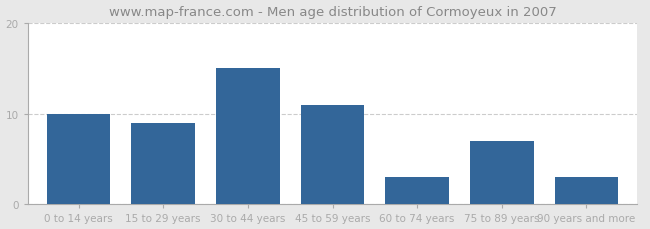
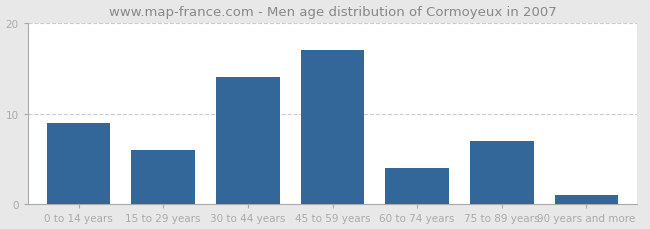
0 to 14 years: 10 -> 9
15 to 29 years: 9 -> 6
30 to 44 years: 15 -> 14
45 to 59 years: 11 -> 17
60 to 74 years: 3 -> 4
90 years and more: 3 -> 1
